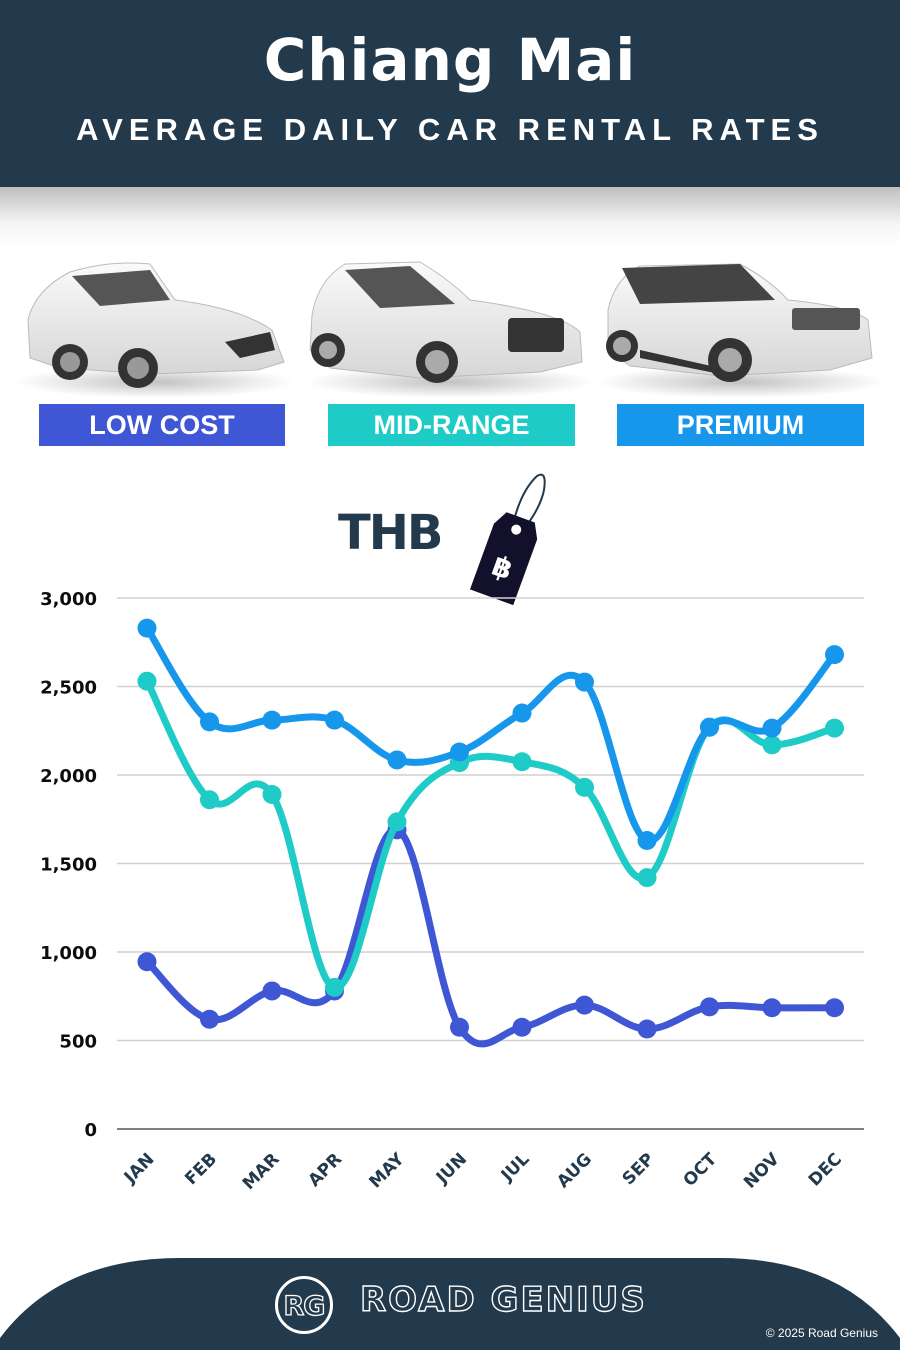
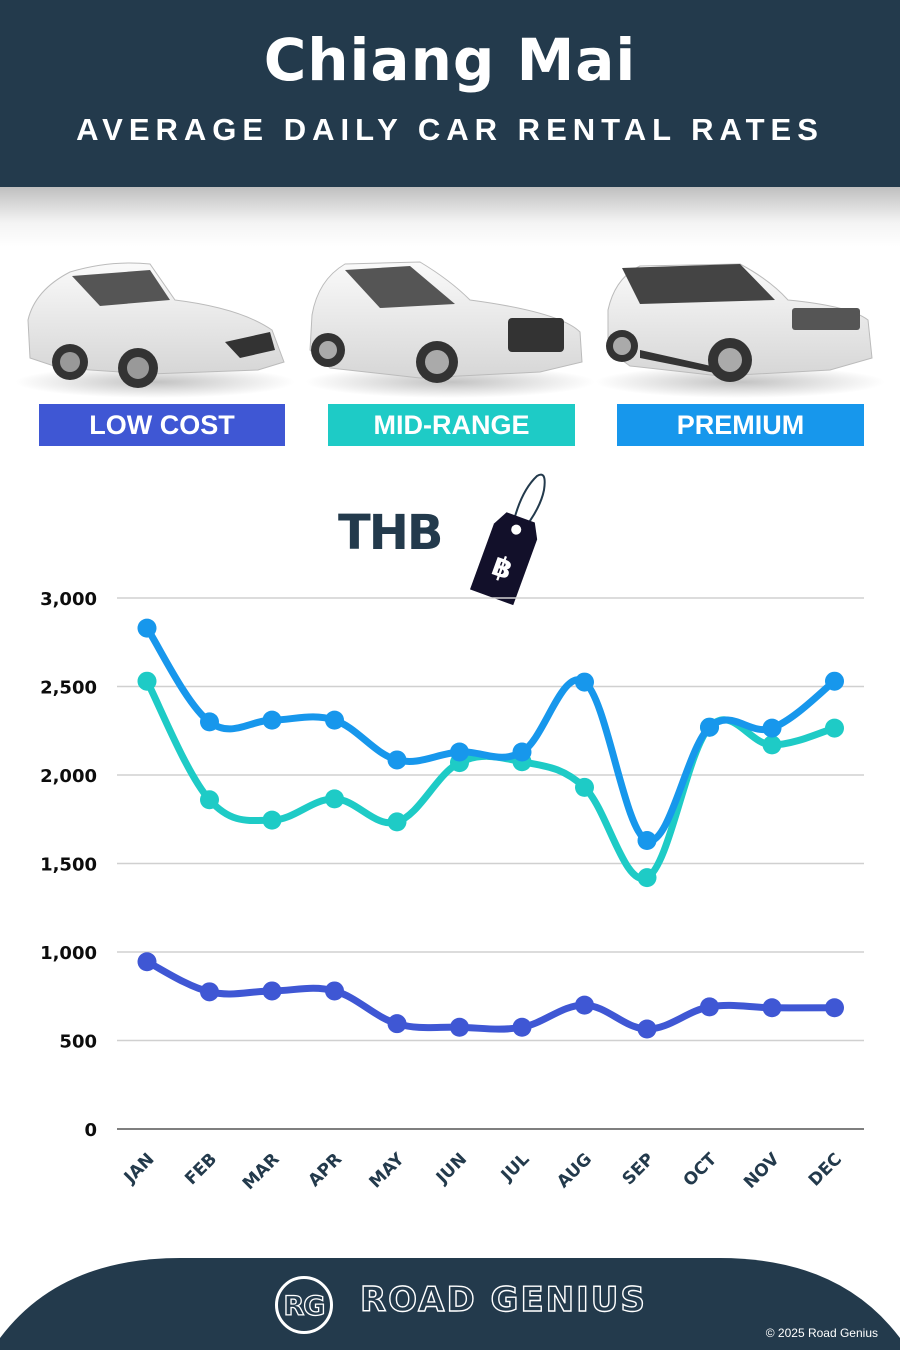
LOW COST/FEB: 620 -> 780
MID-RANGE/MAR: 1890 -> 1740
MID-RANGE/APR: 800 -> 1860
LOW COST/MAY: 1690 -> 600
PREMIUM/JUL: 2350 -> 2130
PREMIUM/DEC: 2680 -> 2530
